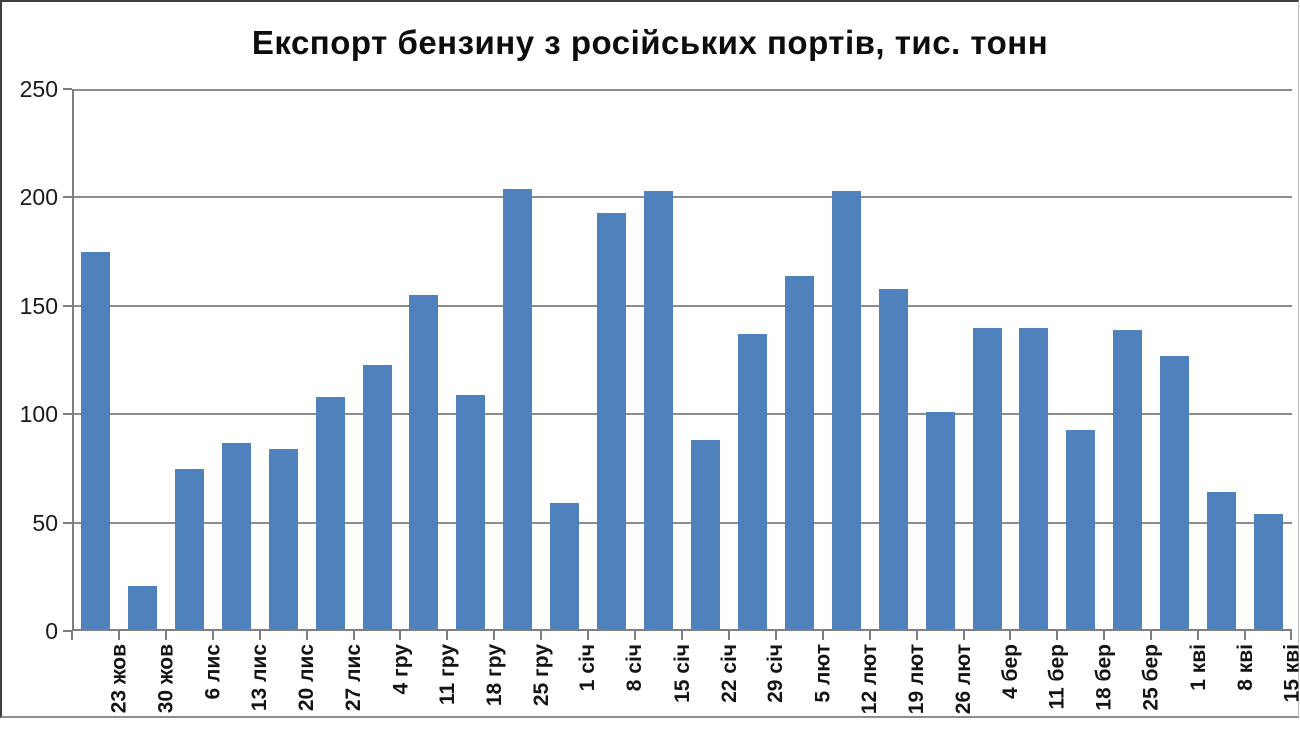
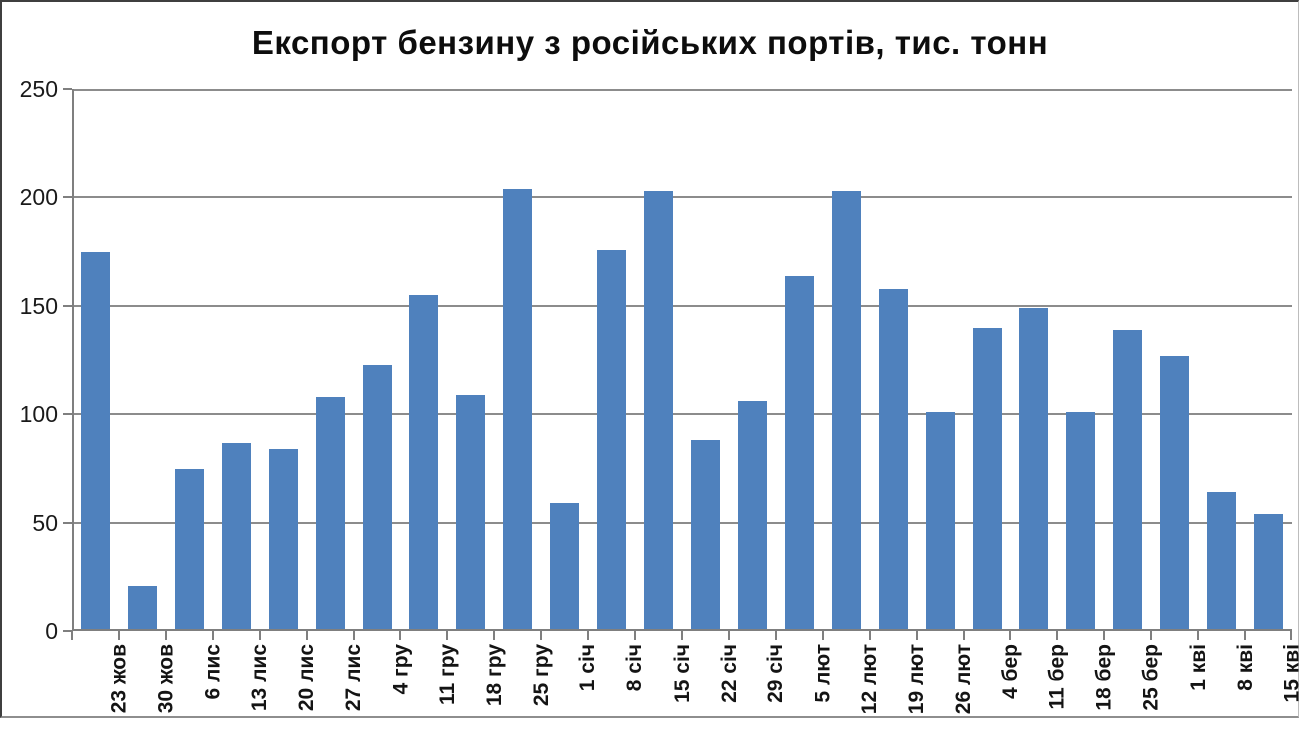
8 січ: 192 -> 175
29 січ: 136 -> 105
11 бер: 139 -> 148
18 бер: 92 -> 100
